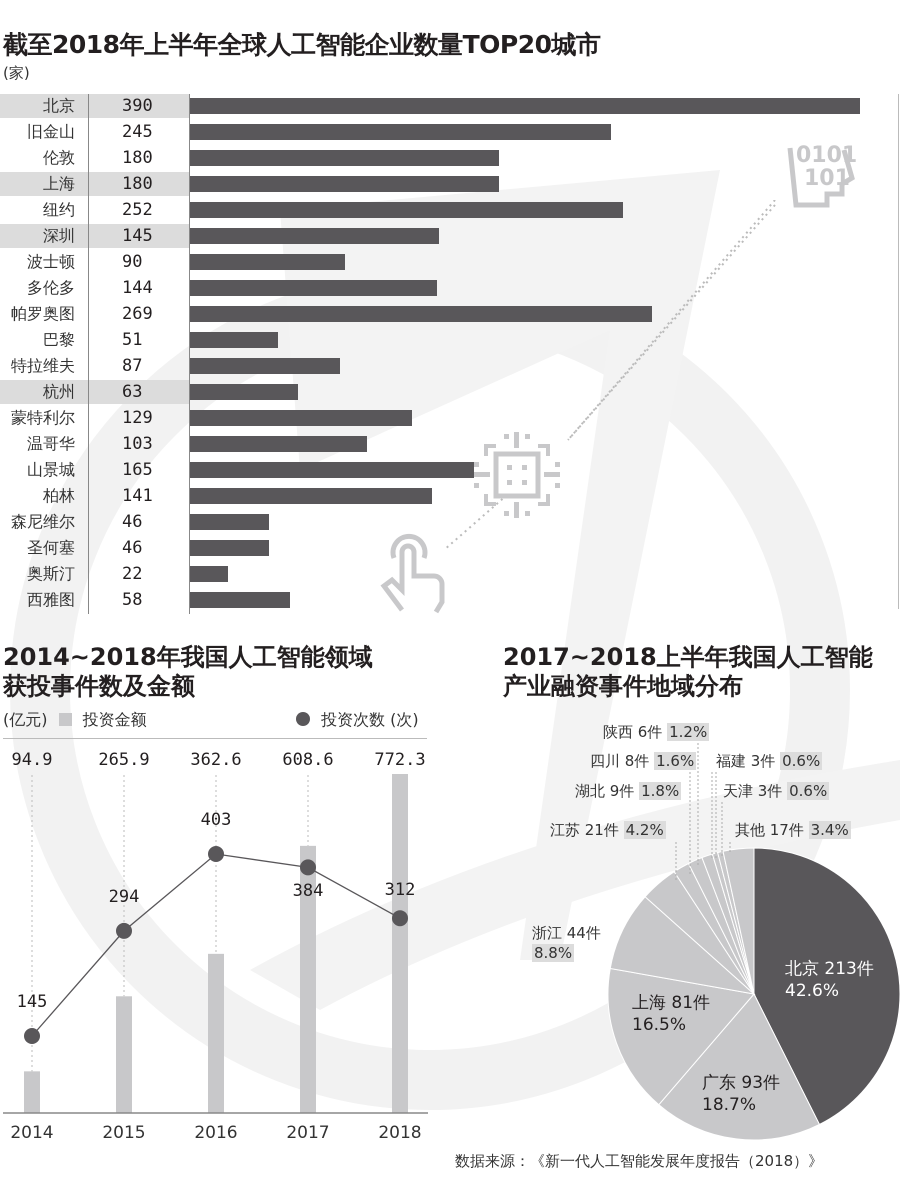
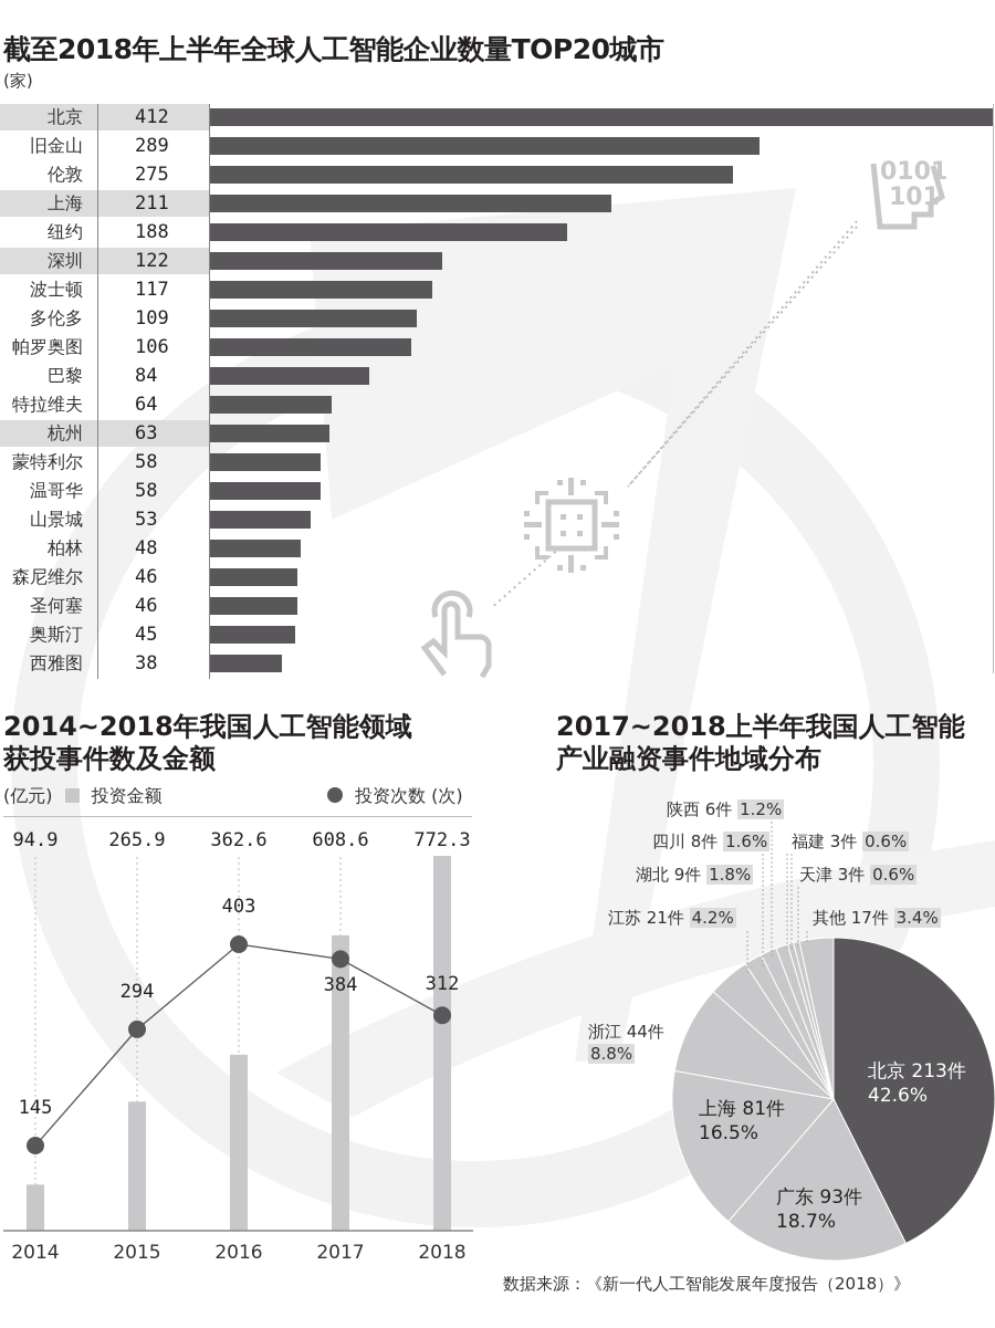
截至2018年上半年全球人工智能企业数量TOP20城市/北京: 390 -> 412
截至2018年上半年全球人工智能企业数量TOP20城市/旧金山: 245 -> 289
截至2018年上半年全球人工智能企业数量TOP20城市/伦敦: 180 -> 275
截至2018年上半年全球人工智能企业数量TOP20城市/上海: 180 -> 211
截至2018年上半年全球人工智能企业数量TOP20城市/纽约: 252 -> 188
截至2018年上半年全球人工智能企业数量TOP20城市/深圳: 145 -> 122
截至2018年上半年全球人工智能企业数量TOP20城市/波士顿: 90 -> 117
截至2018年上半年全球人工智能企业数量TOP20城市/多伦多: 144 -> 109
截至2018年上半年全球人工智能企业数量TOP20城市/帕罗奥图: 269 -> 106
截至2018年上半年全球人工智能企业数量TOP20城市/巴黎: 51 -> 84
截至2018年上半年全球人工智能企业数量TOP20城市/特拉维夫: 87 -> 64
截至2018年上半年全球人工智能企业数量TOP20城市/蒙特利尔: 129 -> 58
截至2018年上半年全球人工智能企业数量TOP20城市/温哥华: 103 -> 58
截至2018年上半年全球人工智能企业数量TOP20城市/山景城: 165 -> 53
截至2018年上半年全球人工智能企业数量TOP20城市/柏林: 141 -> 48
截至2018年上半年全球人工智能企业数量TOP20城市/奥斯汀: 22 -> 45
截至2018年上半年全球人工智能企业数量TOP20城市/西雅图: 58 -> 38
